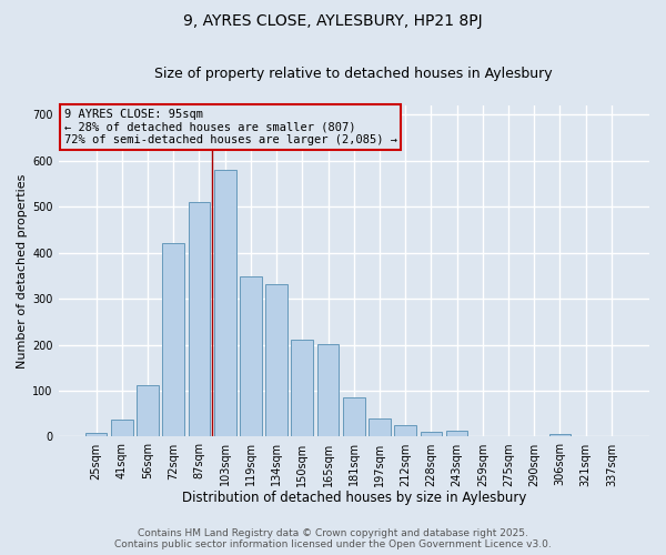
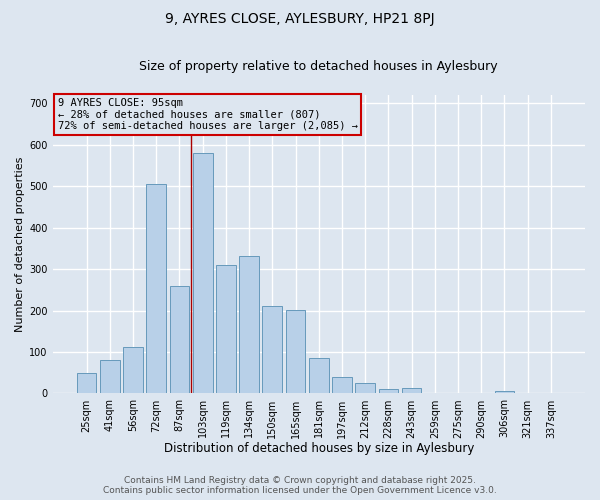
25sqm: 8 -> 50
41sqm: 38 -> 80
72sqm: 420 -> 505
87sqm: 510 -> 260
119sqm: 348 -> 310
